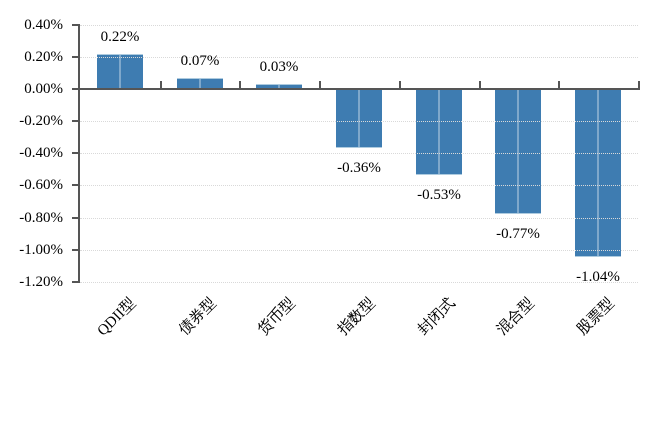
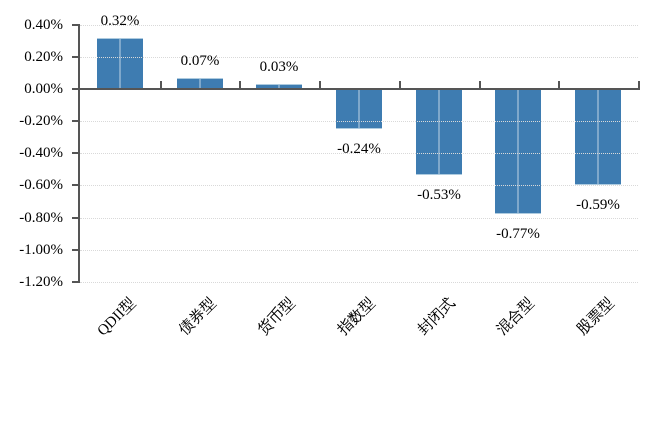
QDII型: 0.22% -> 0.32%
指数型: -0.36% -> -0.24%
股票型: -1.04% -> -0.59%
